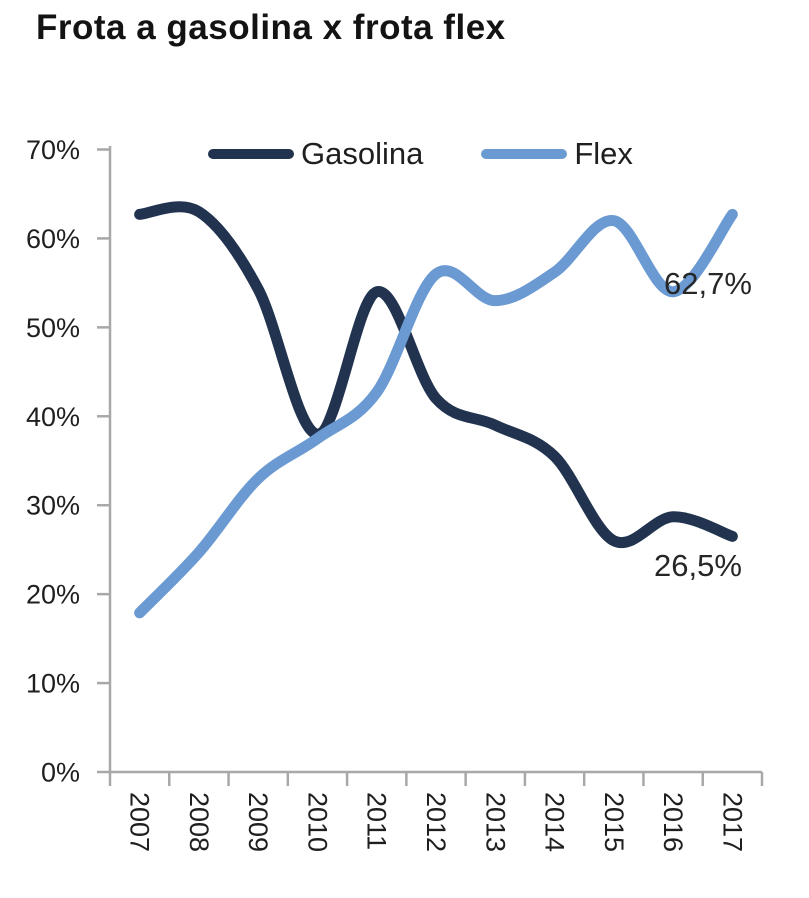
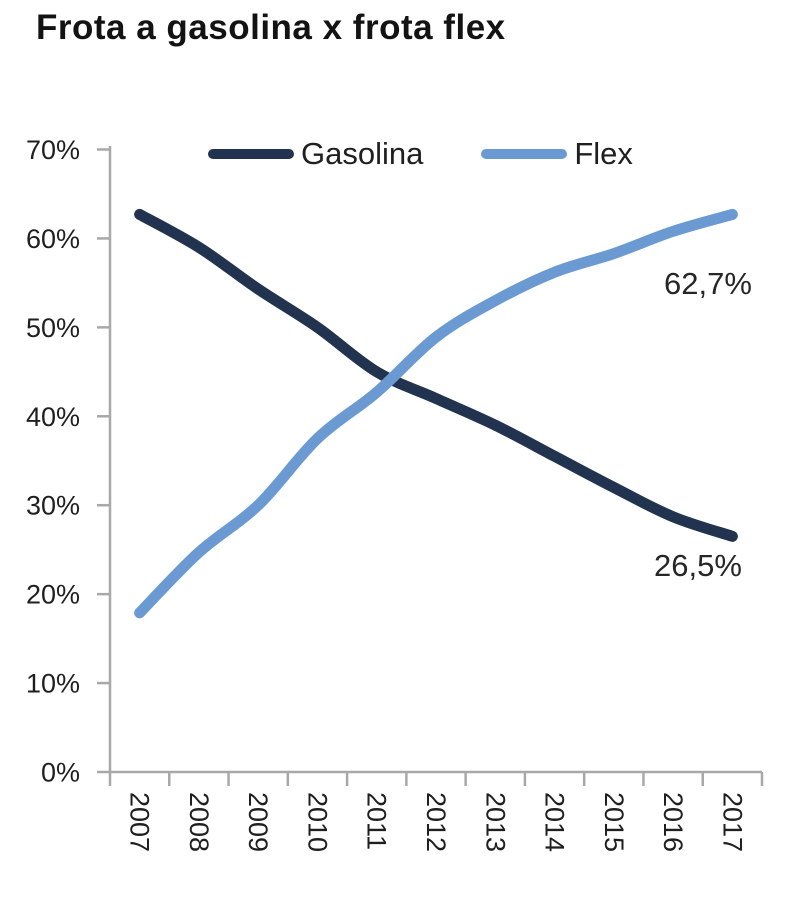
Gasolina/2008: 63% -> 59%
Flex/2009: 33% -> 30%
Gasolina/2010: 38% -> 50%
Gasolina/2011: 54% -> 45%
Flex/2012: 56% -> 49%
Gasolina/2015: 26% -> 32%
Flex/2015: 62% -> 58%
Flex/2016: 54% -> 61%
